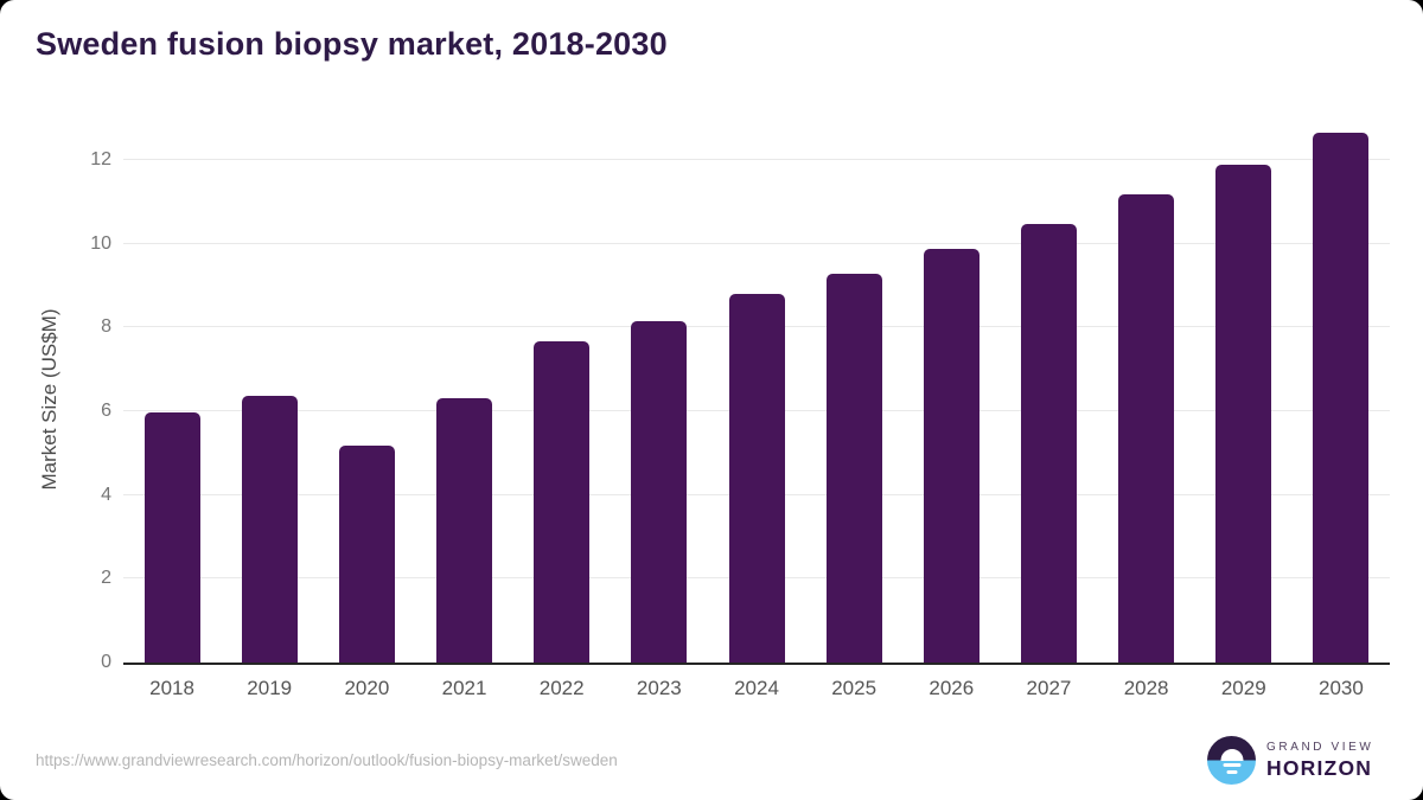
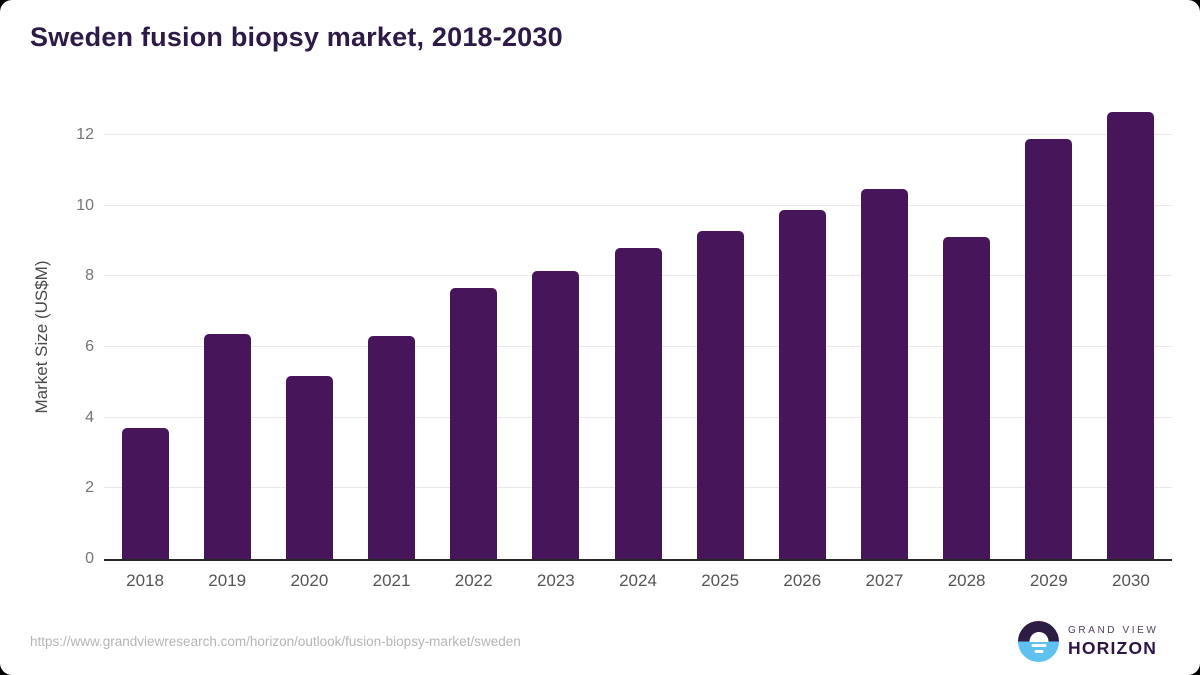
2018: 6.0 -> 3.7
2028: 11.2 -> 9.1
